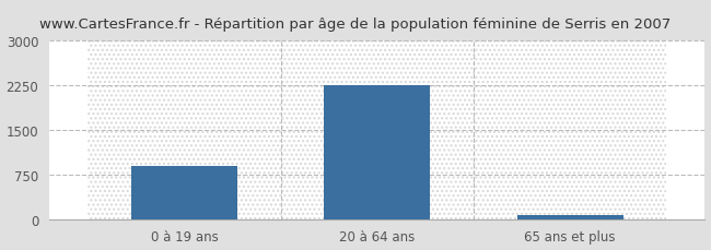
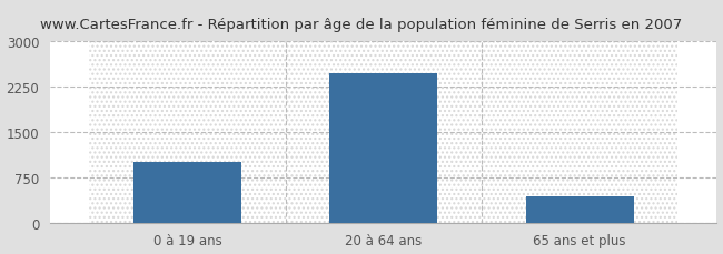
0 à 19 ans: 900 -> 1000
20 à 64 ans: 2250 -> 2480
65 ans et plus: 80 -> 440
